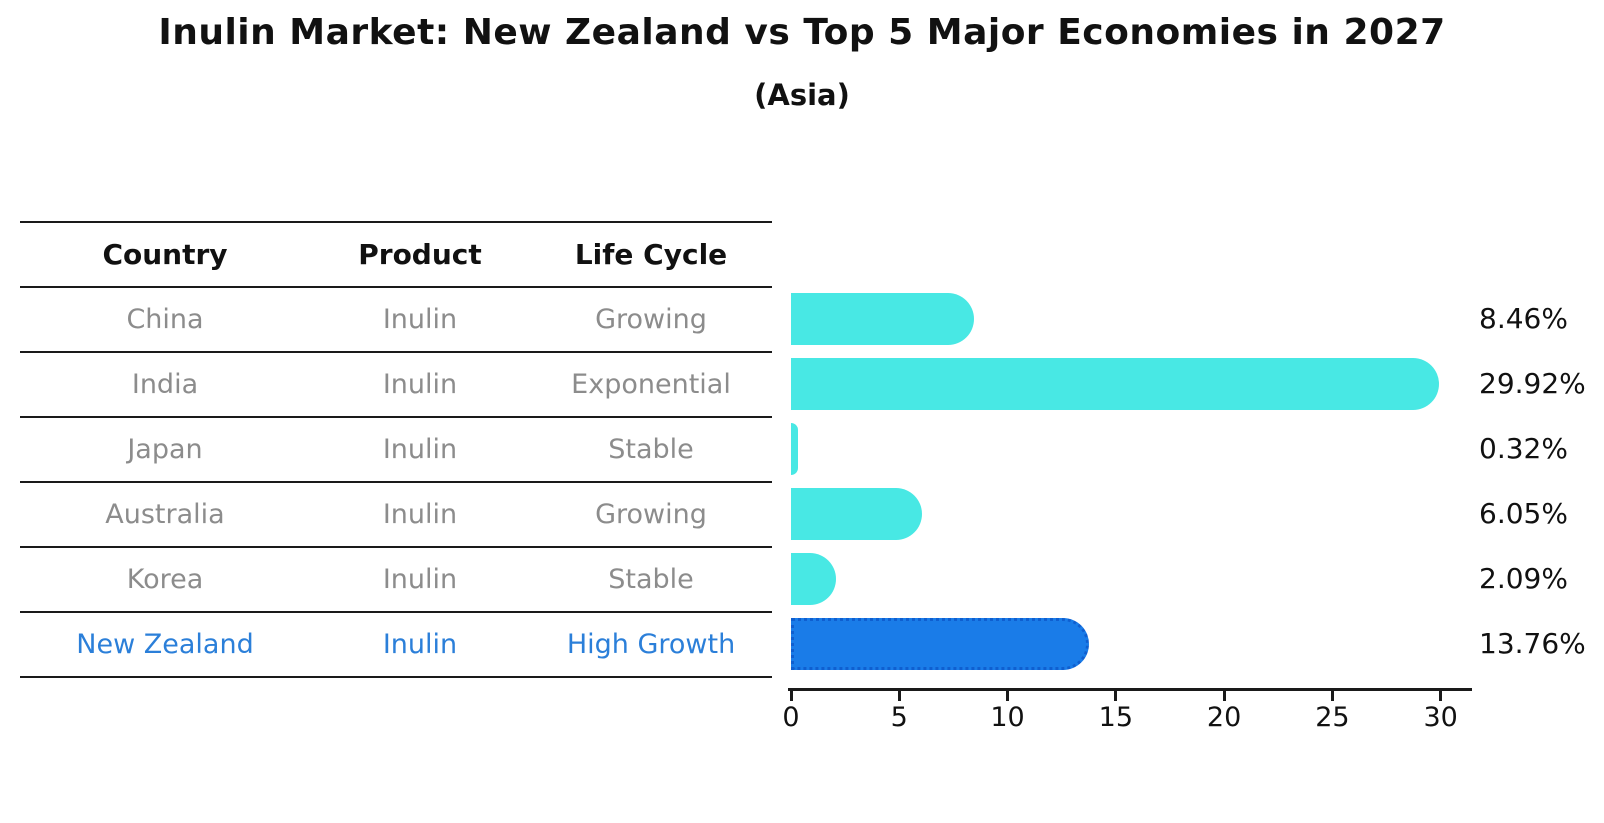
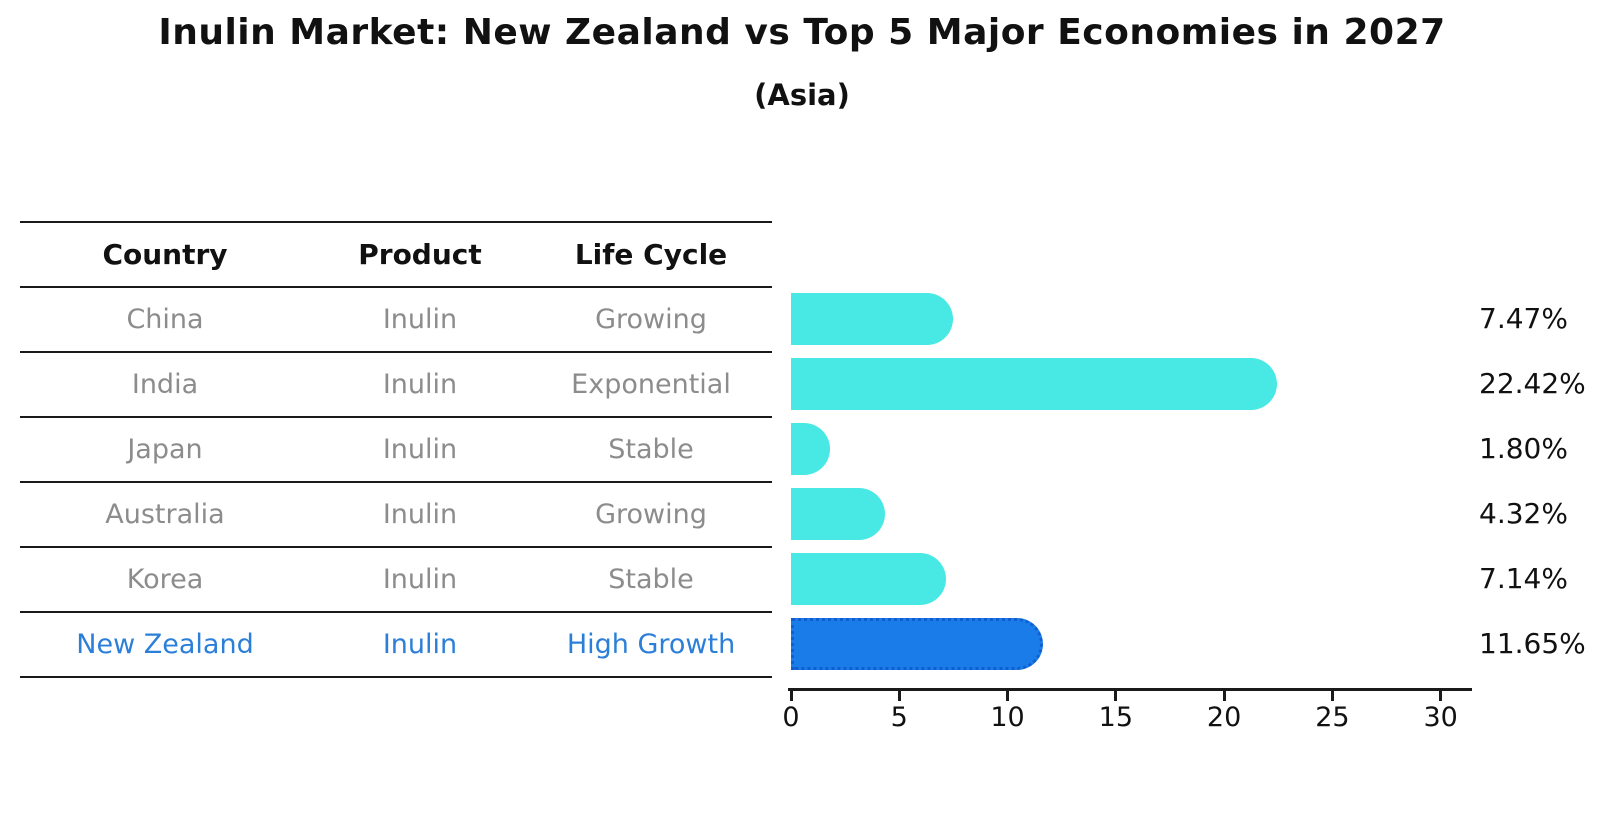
China: 8.46% -> 7.47%
India: 29.92% -> 22.42%
Japan: 0.32% -> 1.80%
Australia: 6.05% -> 4.32%
Korea: 2.09% -> 7.14%
New Zealand: 13.76% -> 11.65%
